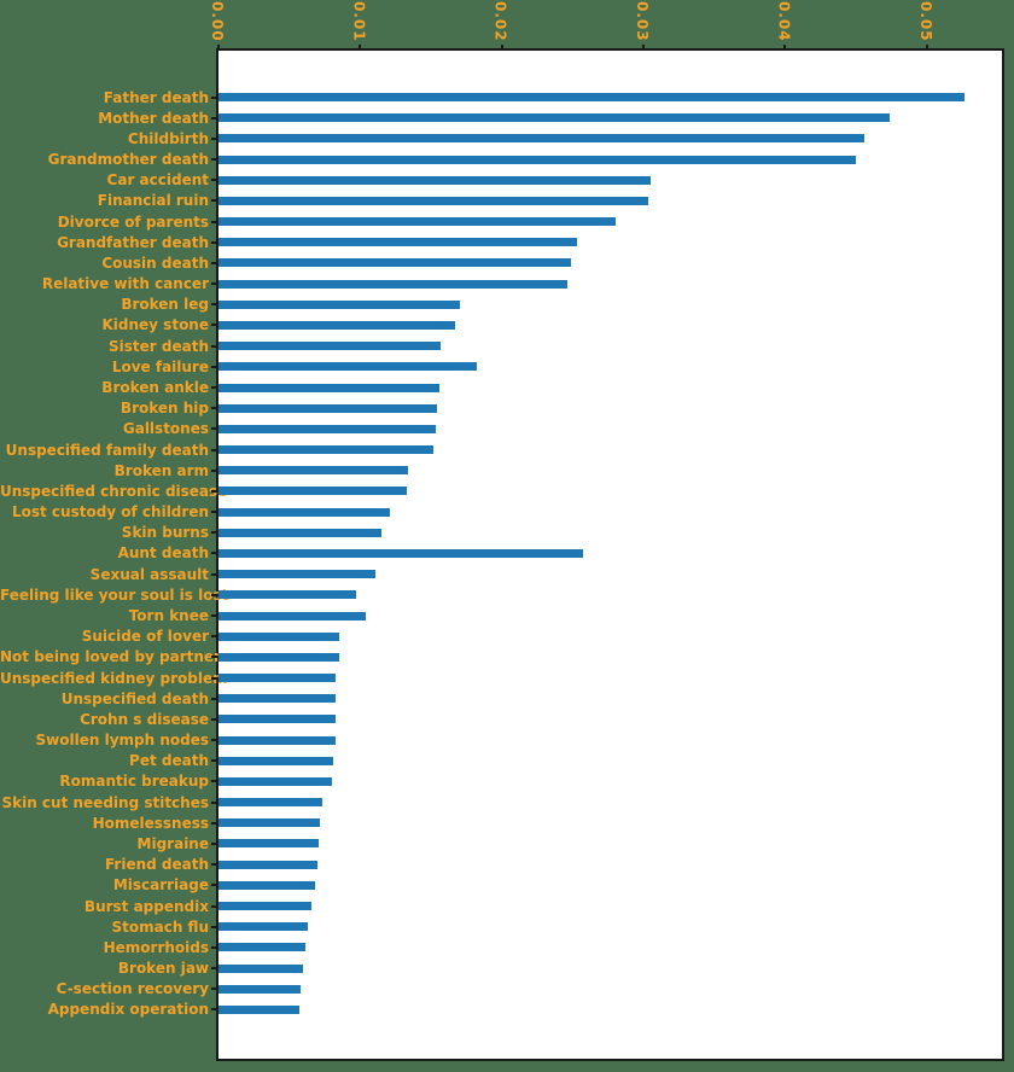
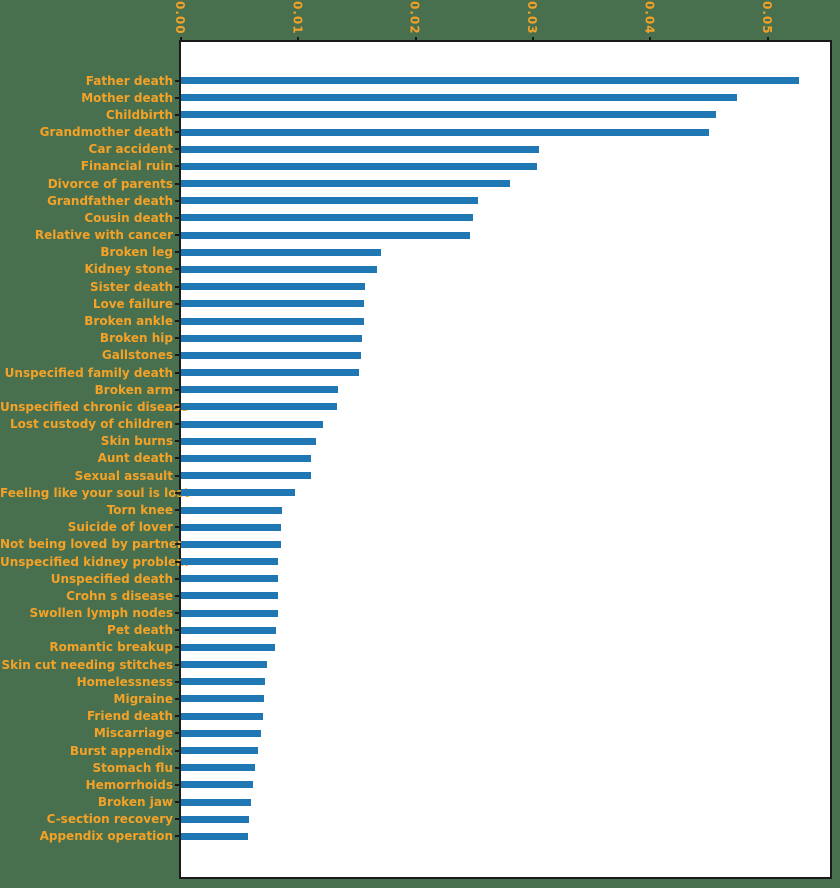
Love failure: 0.0182 -> 0.0156
Aunt death: 0.0257 -> 0.0111
Torn knee: 0.0104 -> 0.0086
